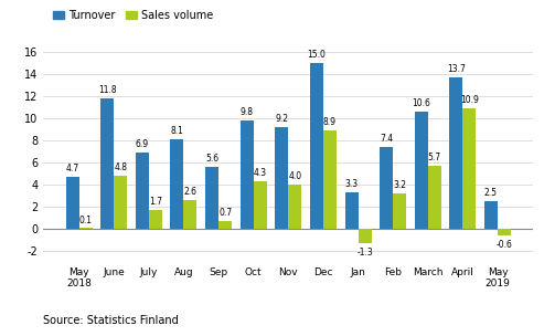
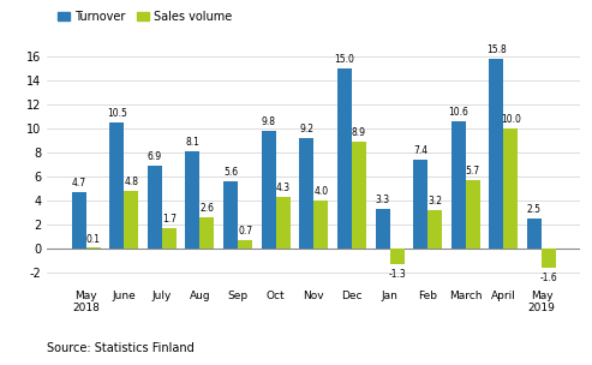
Turnover/June: 11.8 -> 10.5
Turnover/April: 13.7 -> 15.8
Sales volume/April: 10.9 -> 10.0
Sales volume/May 2019: -0.6 -> -1.6
